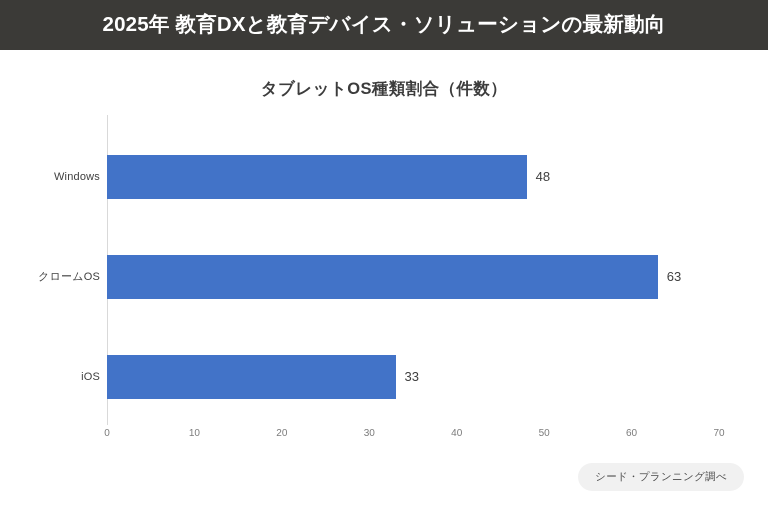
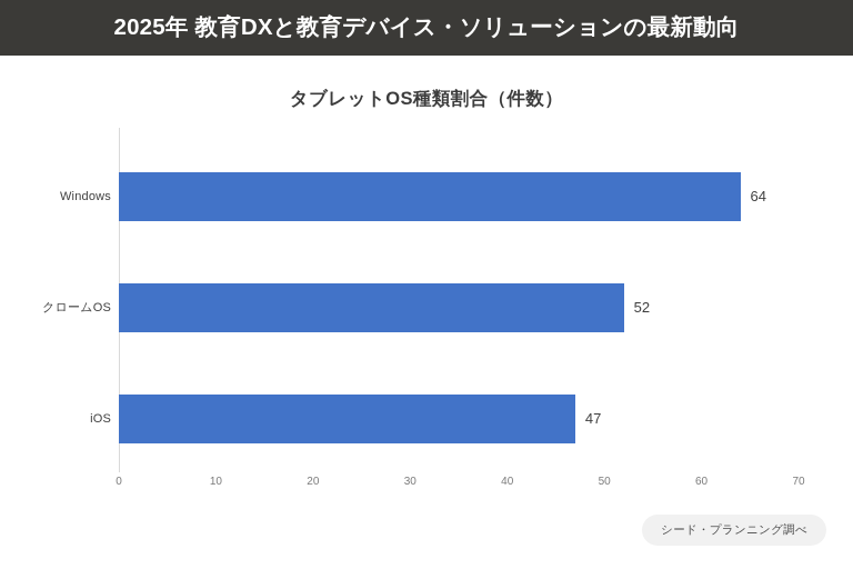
Windows: 48 -> 64
クロームOS: 63 -> 52
iOS: 33 -> 47
